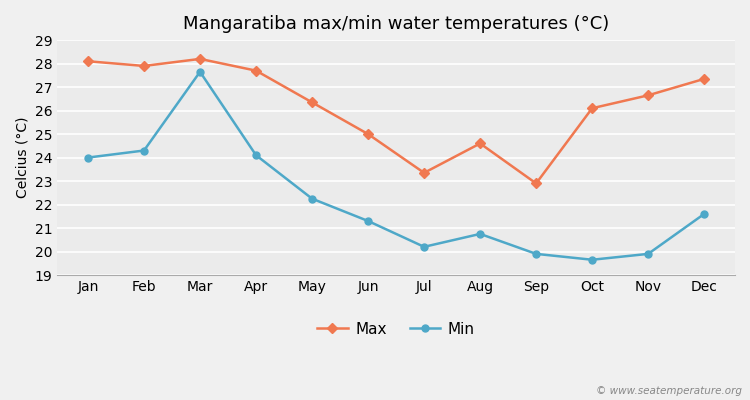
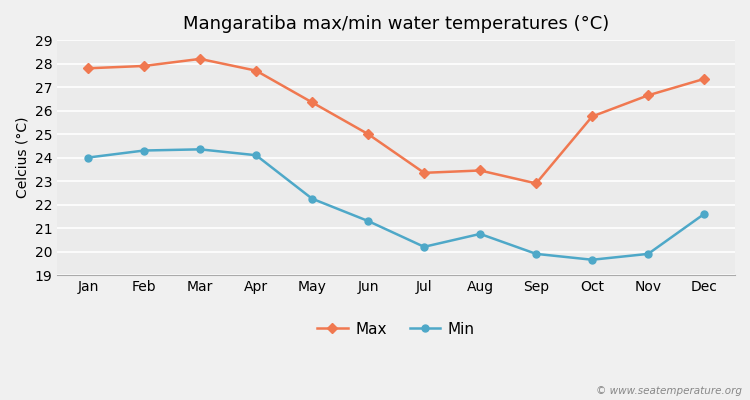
Max/Jan: 28.10 -> 27.80
Min/Mar: 27.65 -> 24.35
Max/Aug: 24.60 -> 23.45
Max/Oct: 26.10 -> 25.75
